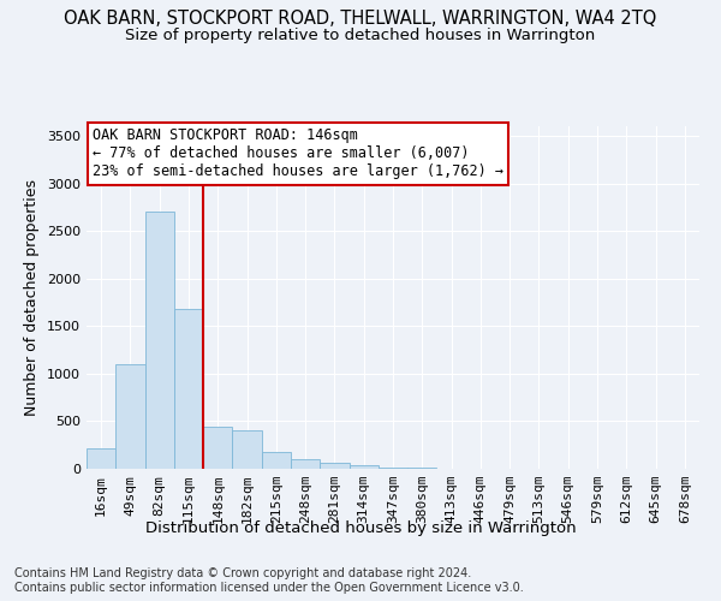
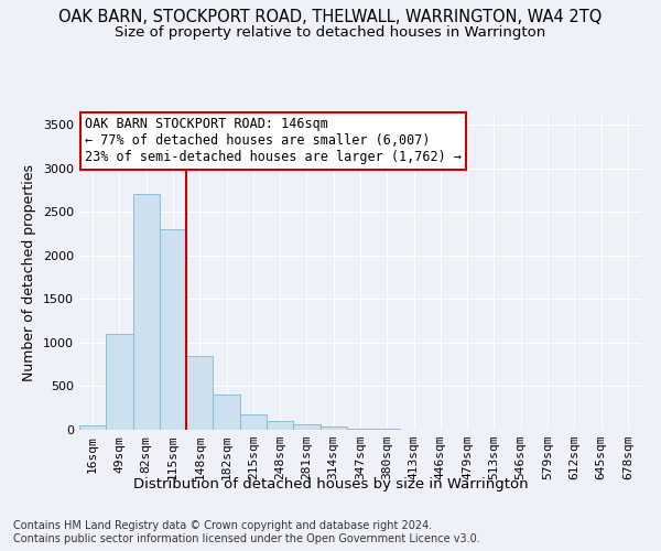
16sqm: 220 -> 50
115sqm: 1680 -> 2300
148sqm: 440 -> 850
